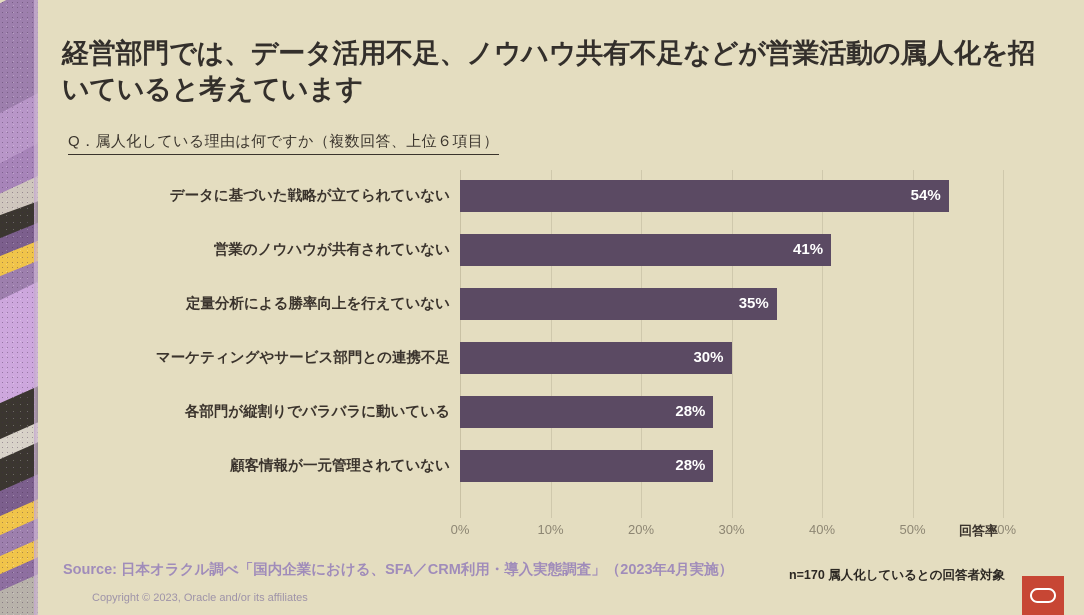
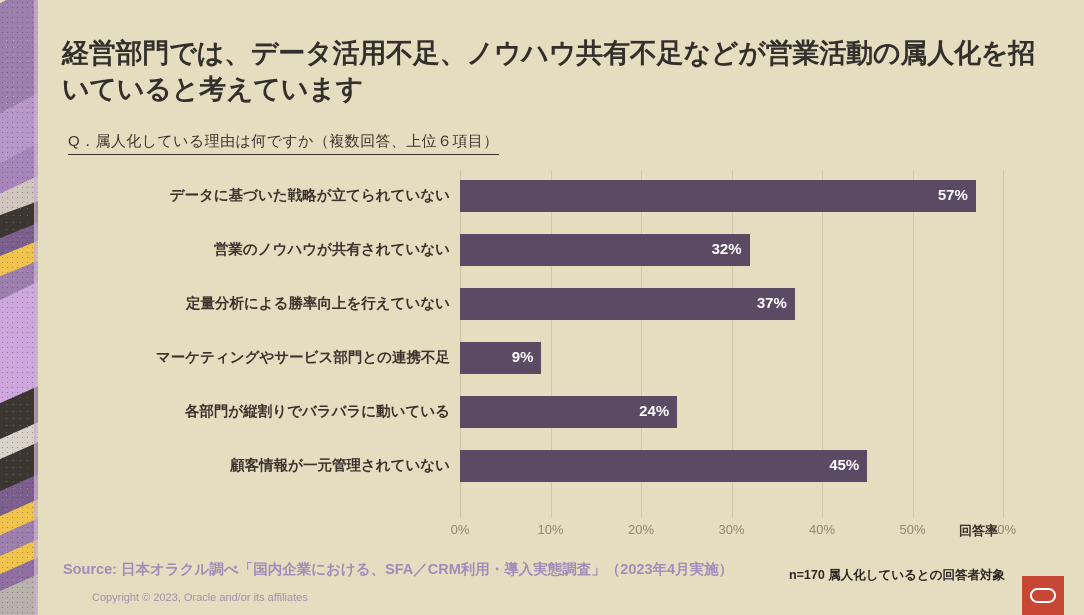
データに基づいた戦略が立てられていない: 54% -> 57%
営業のノウハウが共有されていない: 41% -> 32%
定量分析による勝率向上を行えていない: 35% -> 37%
マーケティングやサービス部門との連携不足: 30% -> 9%
各部門が縦割りでバラバラに動いている: 28% -> 24%
顧客情報が一元管理されていない: 28% -> 45%
